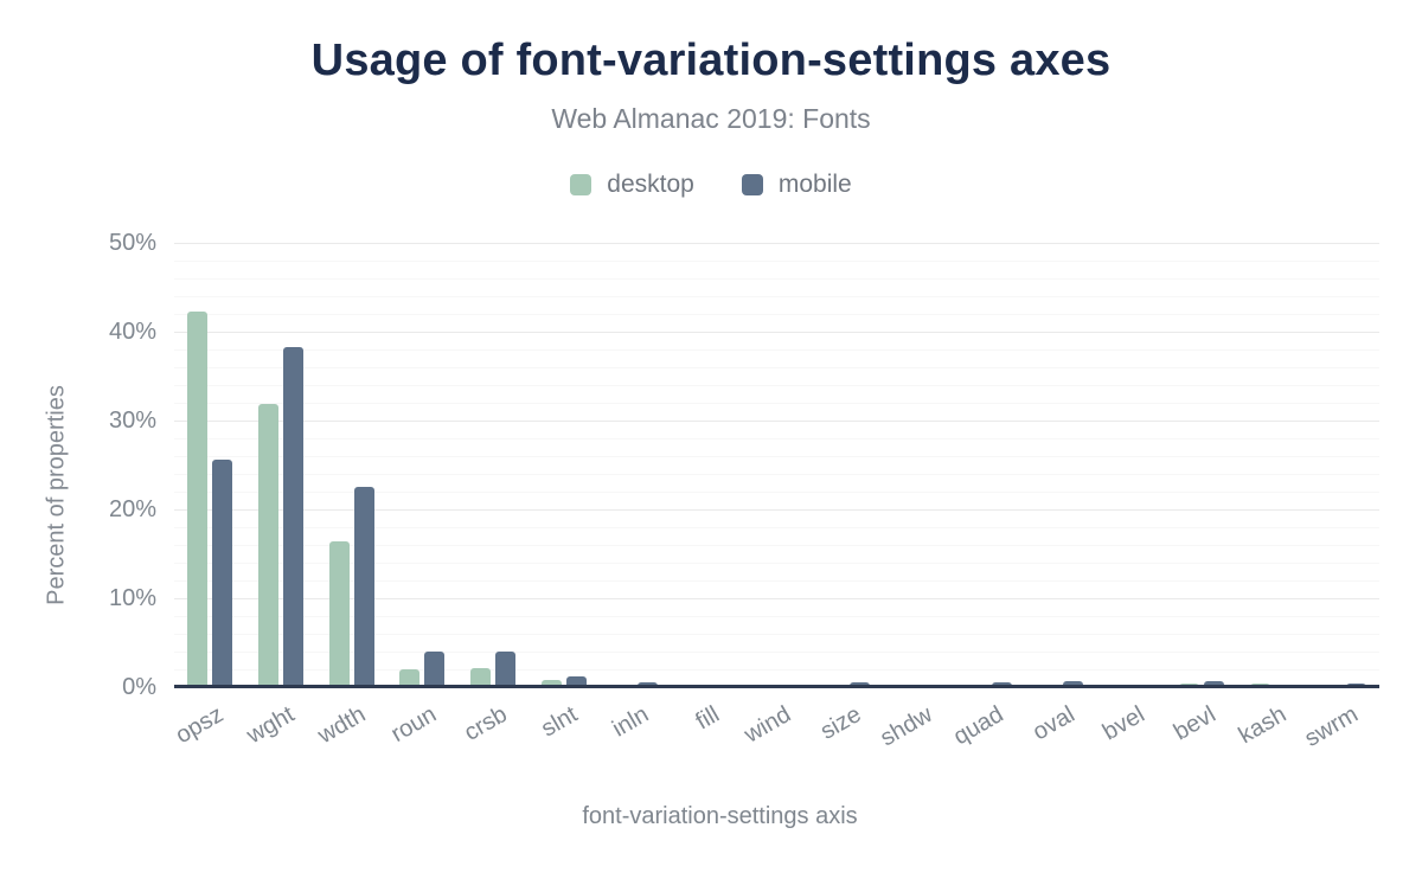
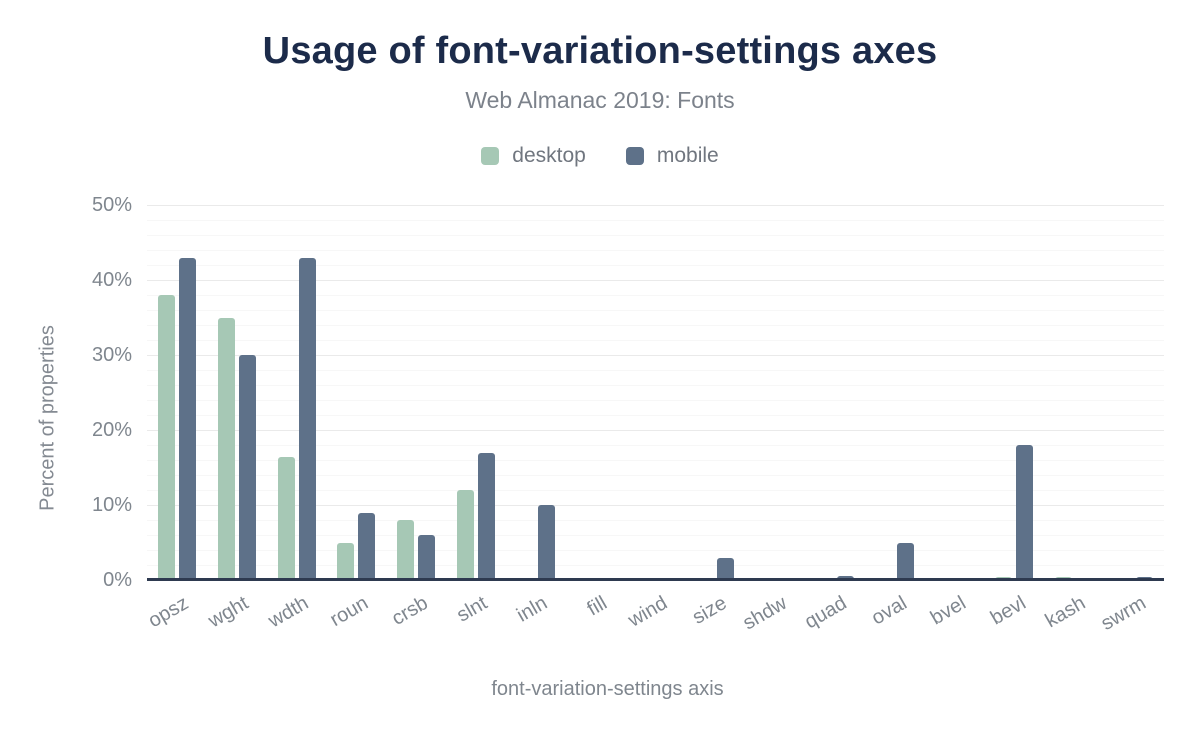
desktop/opsz: 42% -> 38%
mobile/opsz: 26% -> 43%
desktop/wght: 32% -> 35%
mobile/wght: 38% -> 30%
mobile/wdth: 23% -> 43%
desktop/roun: 2% -> 5%
mobile/roun: 4% -> 9%
desktop/crsb: 2% -> 8%
mobile/crsb: 4% -> 6%
desktop/slnt: 1% -> 12%
mobile/slnt: 1% -> 17%
mobile/inln: 1% -> 10%
mobile/size: 1% -> 3%
mobile/oval: 1% -> 5%
mobile/bevl: 1% -> 18%
